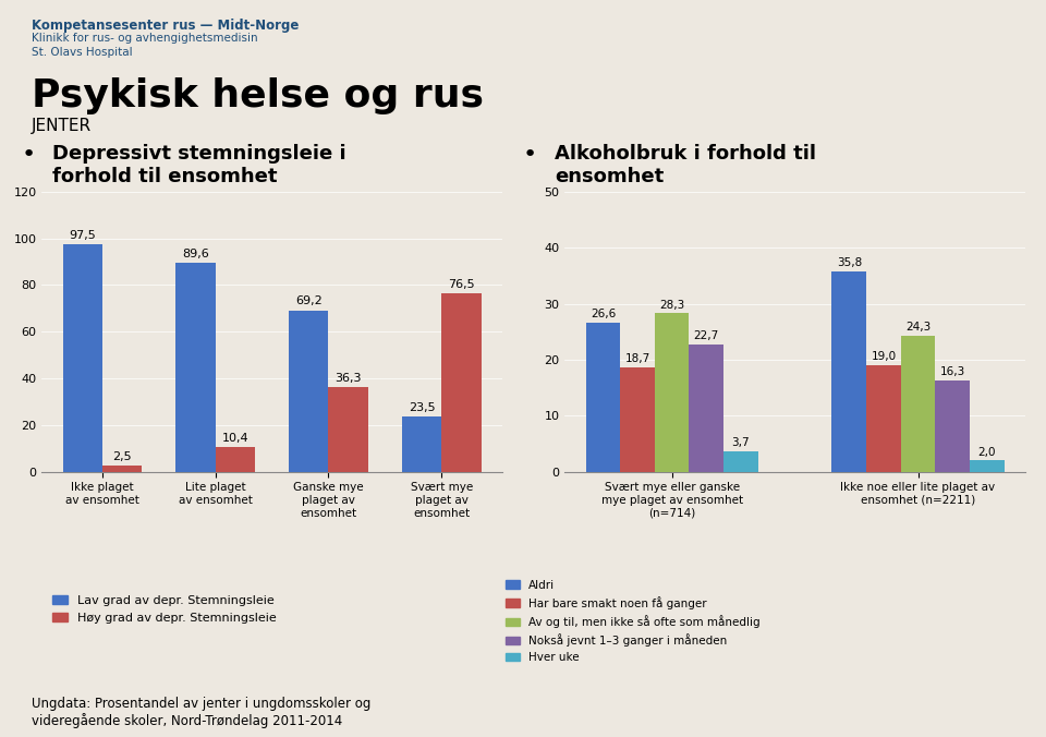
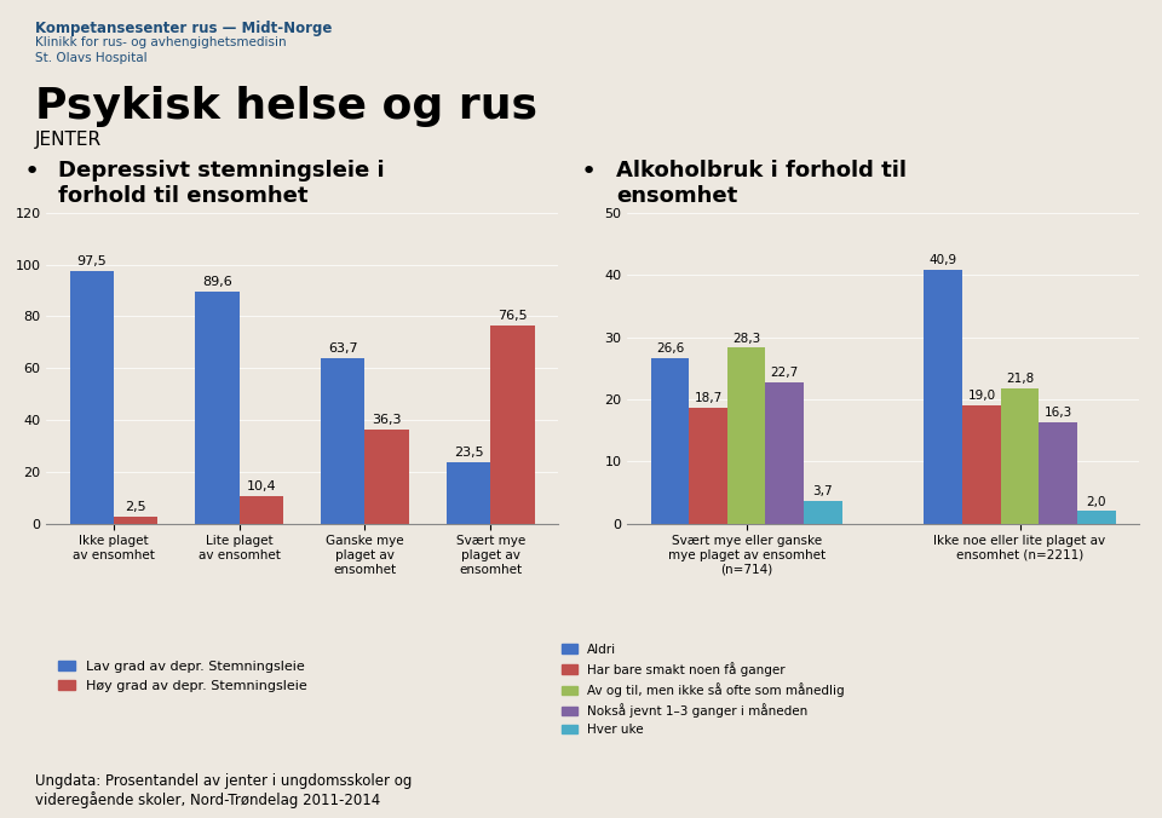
Lav grad av depr. Stemningsleie/Ganske mye plaget av ensomhet: 69,2 -> 63,7
Aldri/Ikke noe eller lite plaget av ensomhet (n=2211): 35,8 -> 40,9
Av og til, men ikke så ofte som månedlig/Ikke noe eller lite plaget av ensomhet (n=2211): 24,3 -> 21,8
